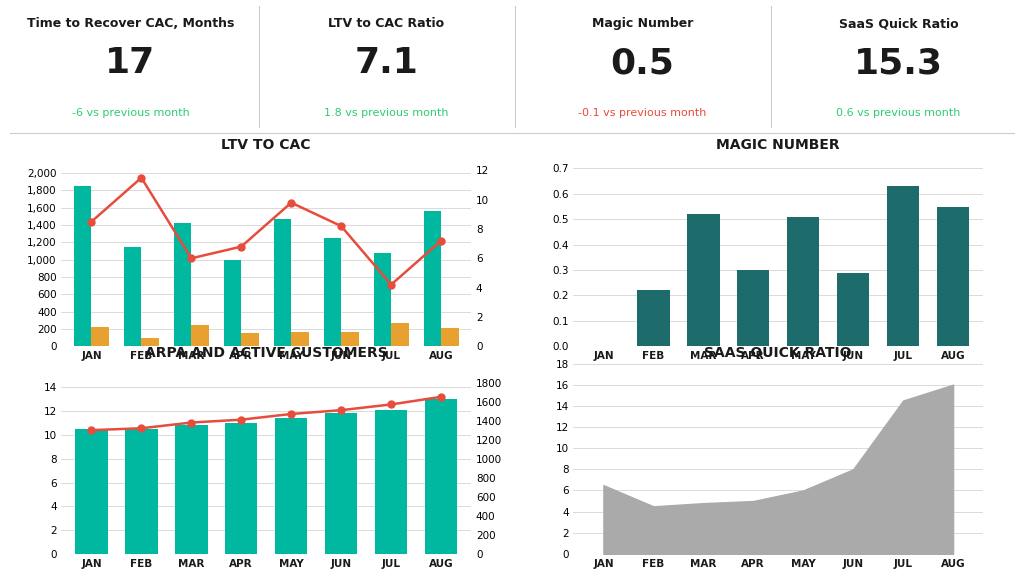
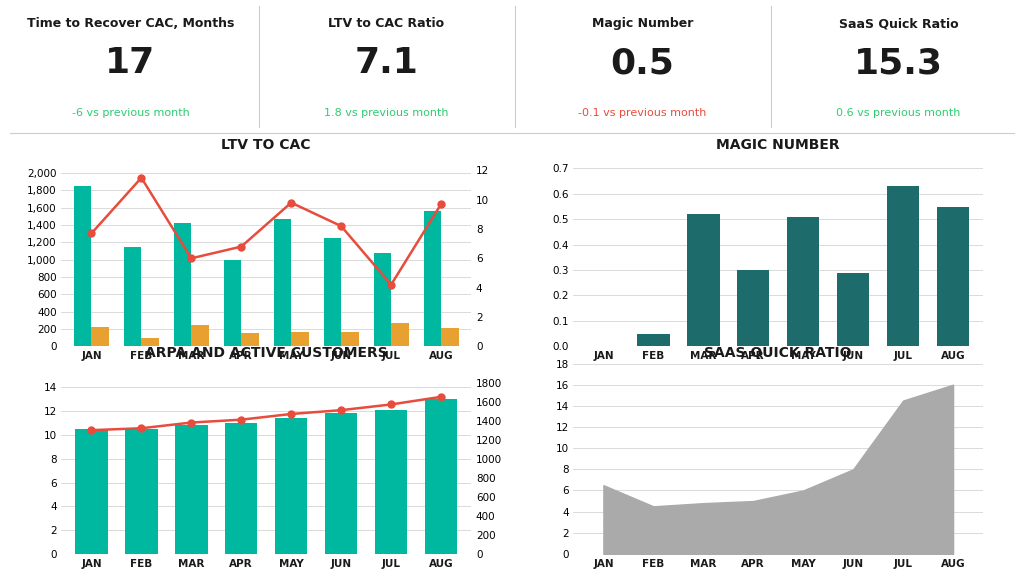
LTV TO CAC/LTV to CAC Ratio/JAN: 8.5 -> 7.7
LTV TO CAC/LTV to CAC Ratio/AUG: 7.2 -> 9.7
MAGIC NUMBER/FEB: 0.22 -> 0.05
